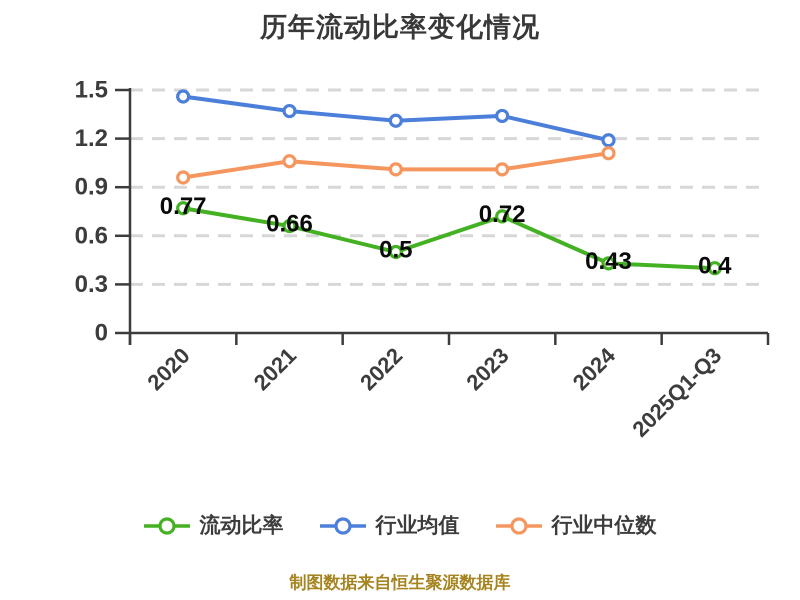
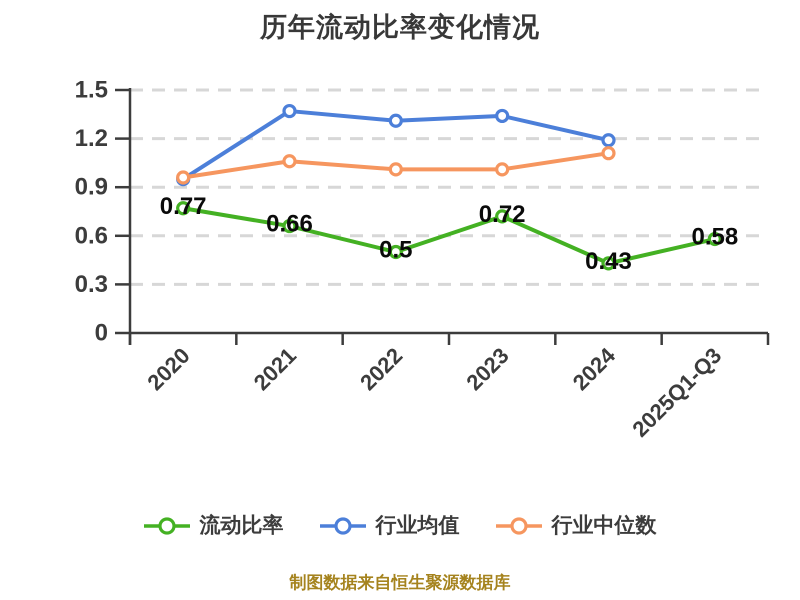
行业均值/2020: 1.46 -> 0.95
流动比率/2025Q1-Q3: 0.4 -> 0.58
